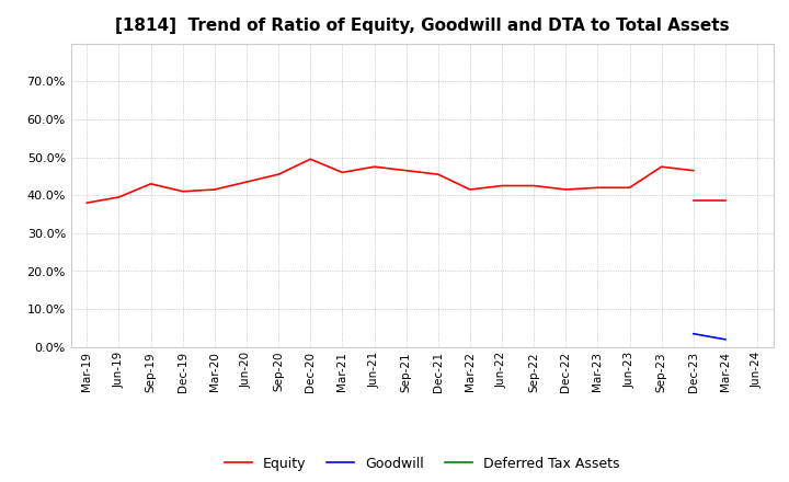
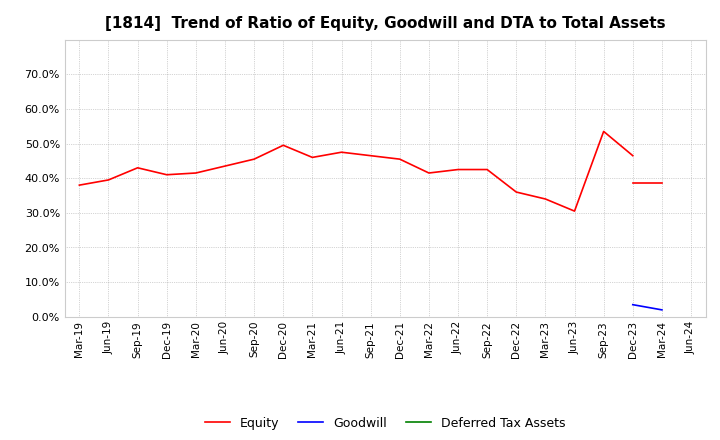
Dec-22: 41.5% -> 36.0%
Mar-23: 42.0% -> 34.0%
Jun-23: 42.0% -> 30.5%
Sep-23: 47.5% -> 53.5%
